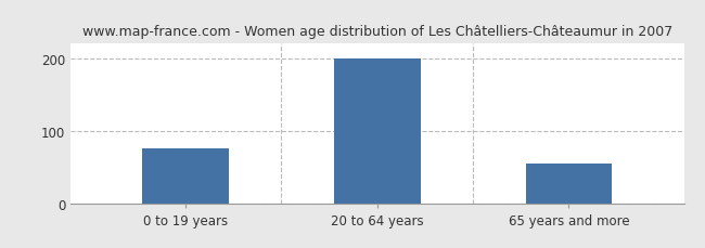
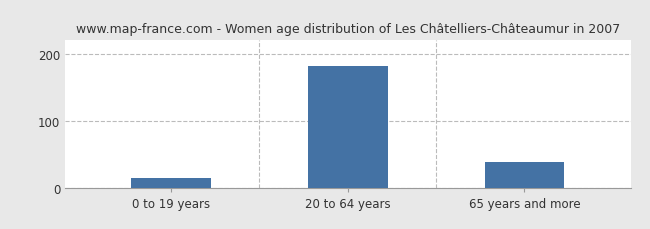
0 to 19 years: 75 -> 14
20 to 64 years: 200 -> 182
65 years and more: 55 -> 38
